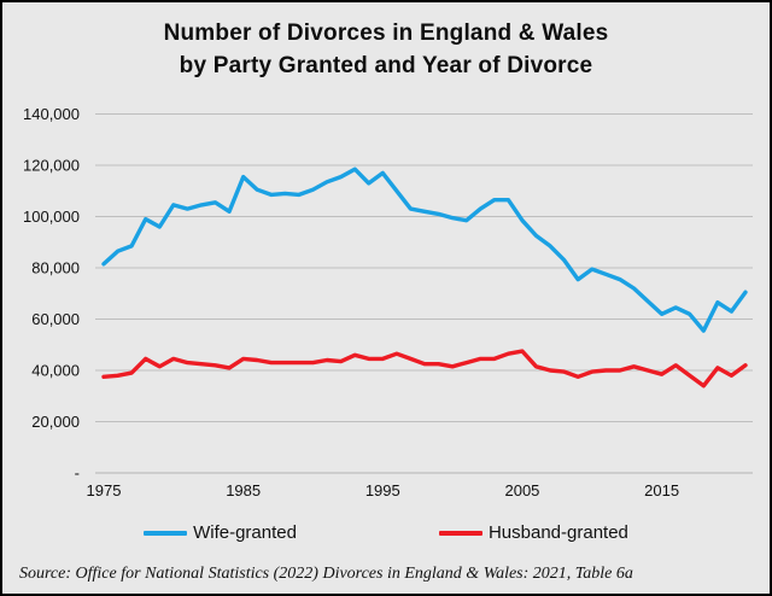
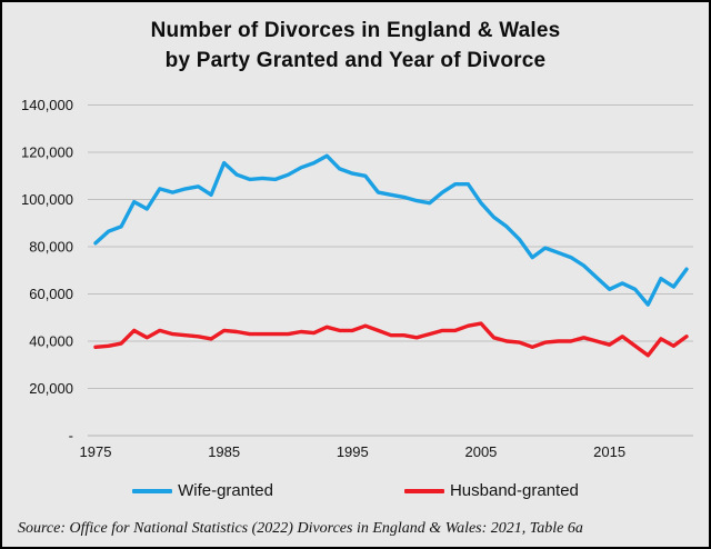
Wife-granted/1995: 117000 -> 111000
